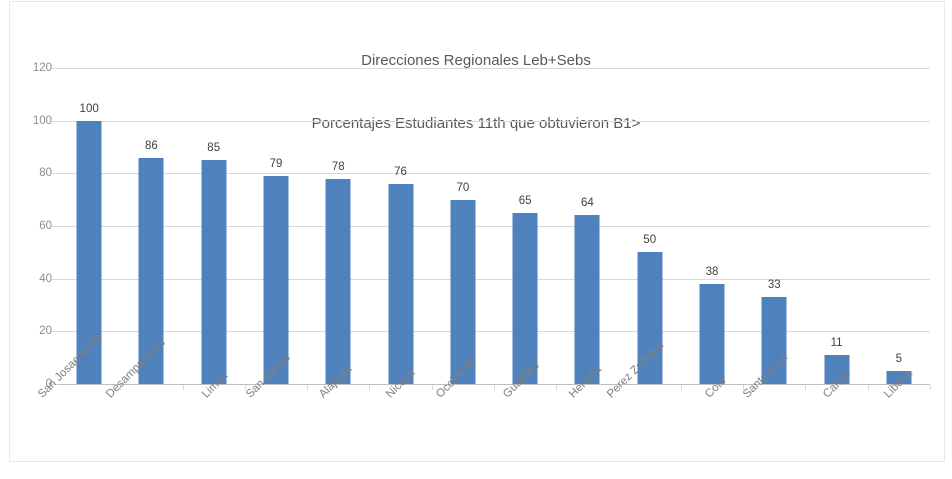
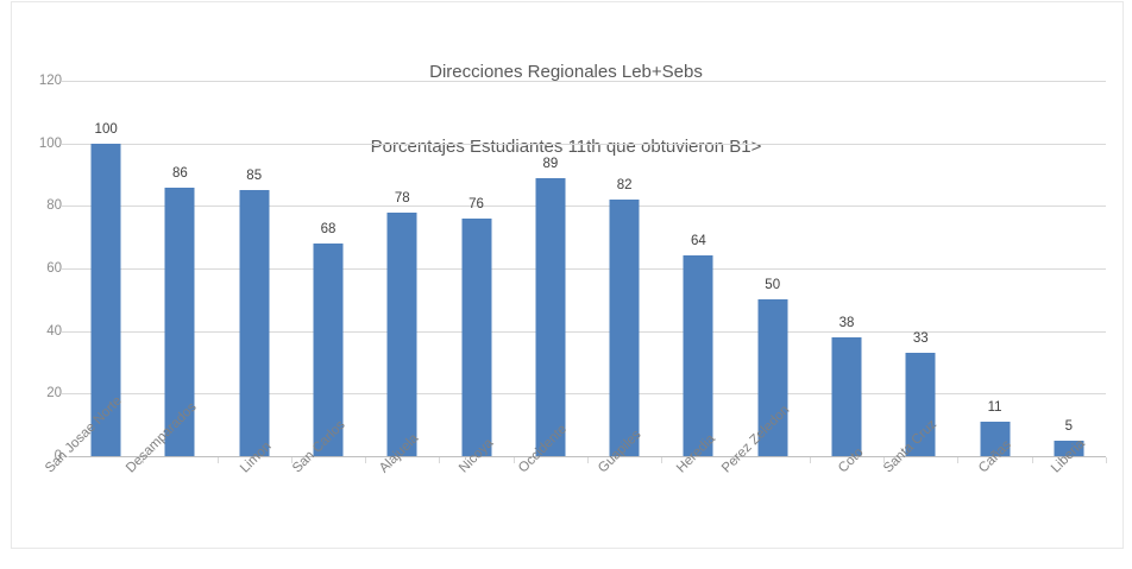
San Carlos: 79 -> 68
Occidente: 70 -> 89
Guapiles: 65 -> 82
